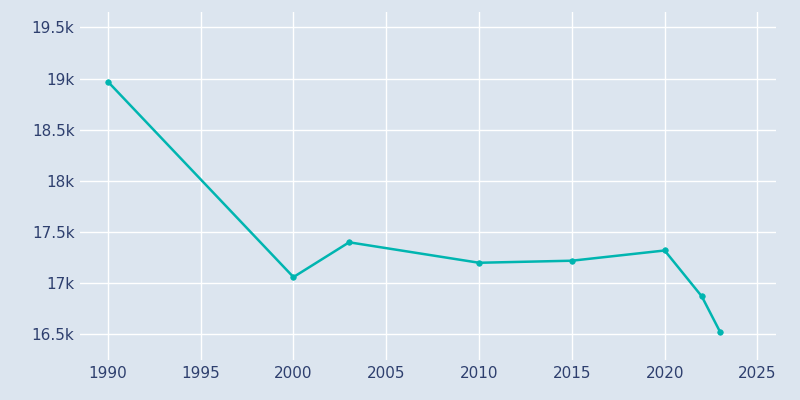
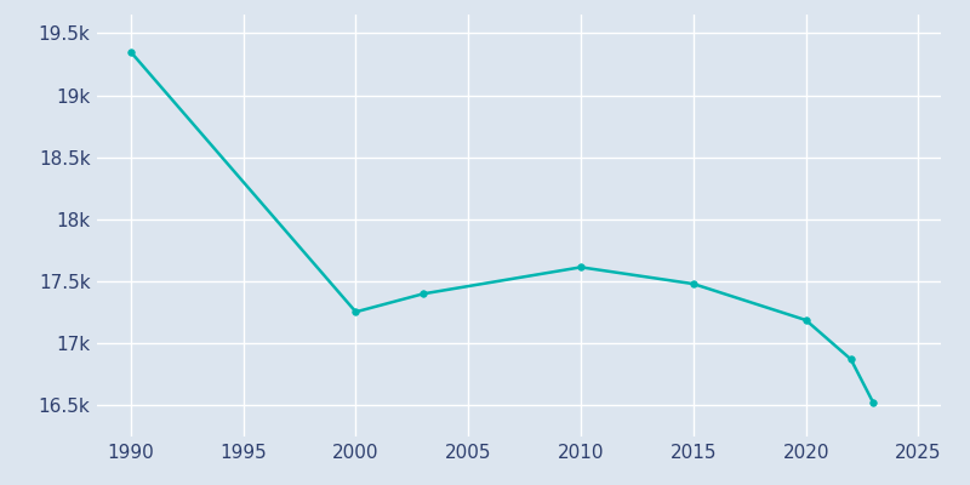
1990: 18.97k -> 19.35k
2000: 17.06k -> 17.25k
2010: 17.20k -> 17.61k
2015: 17.22k -> 17.48k
2020: 17.32k -> 17.19k
